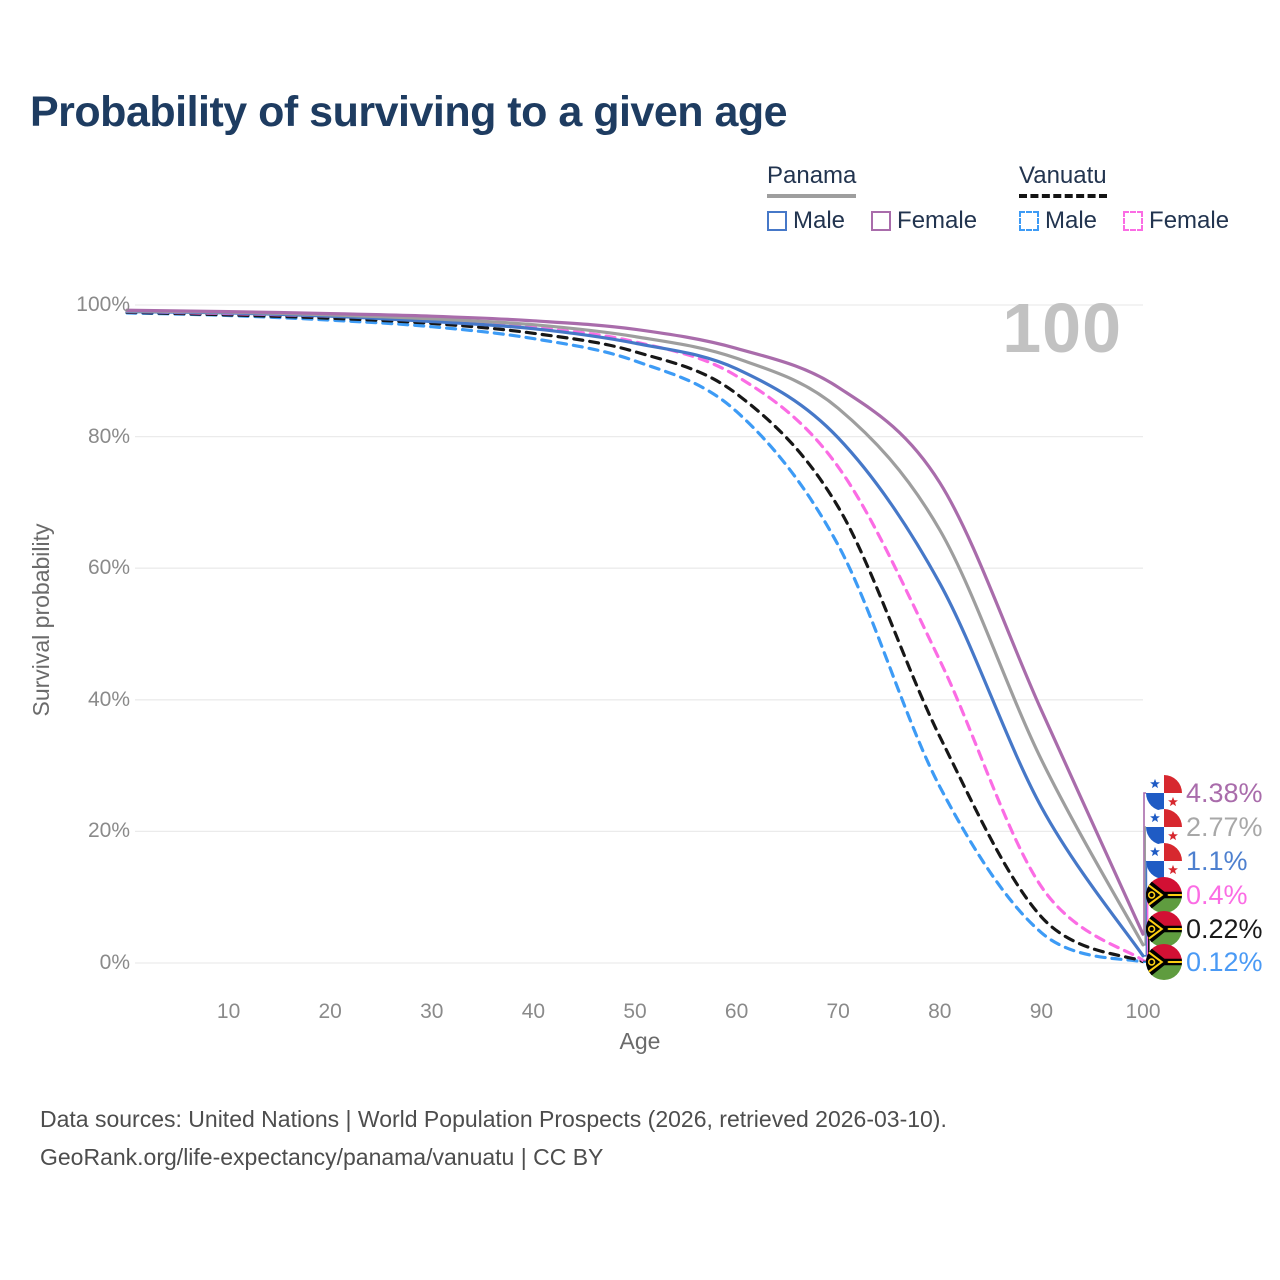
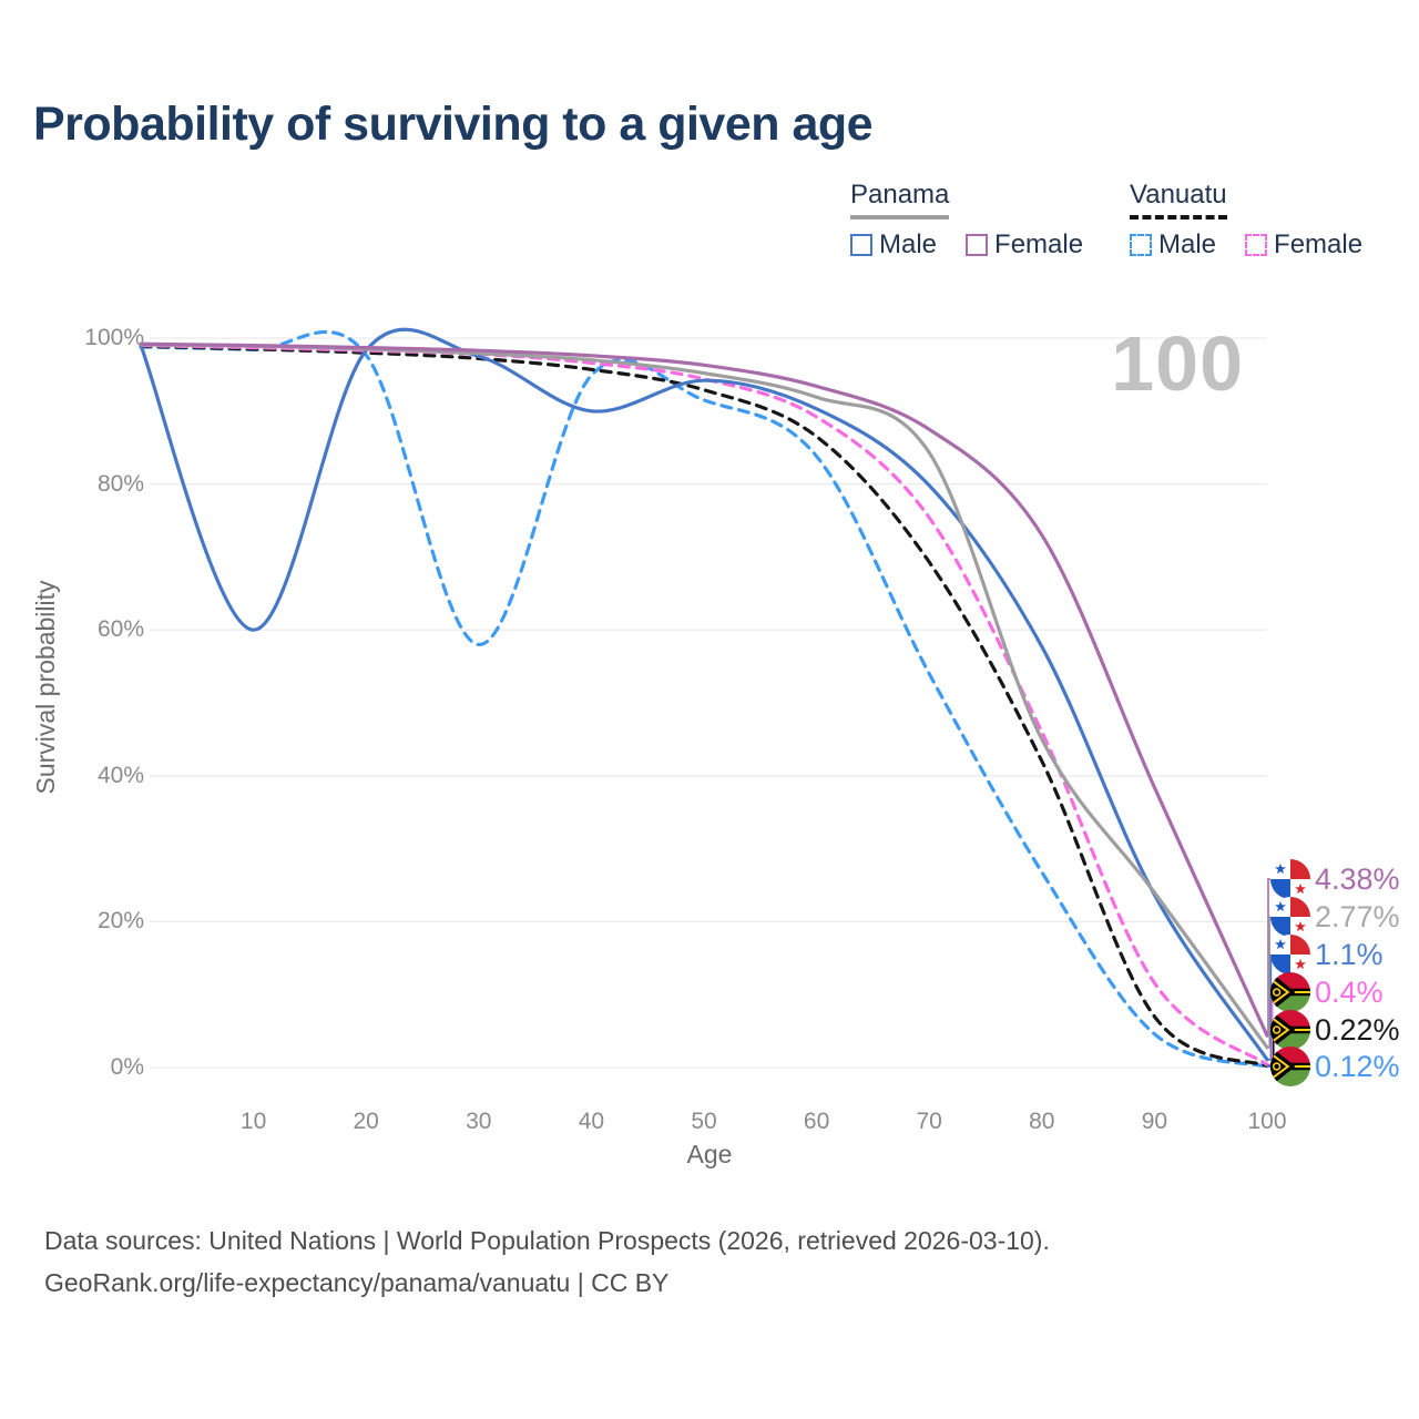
Panama Male/10: 99% -> 60%
Vanuatu Male/30: 97% -> 58%
Panama Male/40: 96% -> 90%
Vanuatu Male/70: 64% -> 54%
Panama/80: 66% -> 45%
Vanuatu/80: 34% -> 42%
Panama/90: 31% -> 24%
